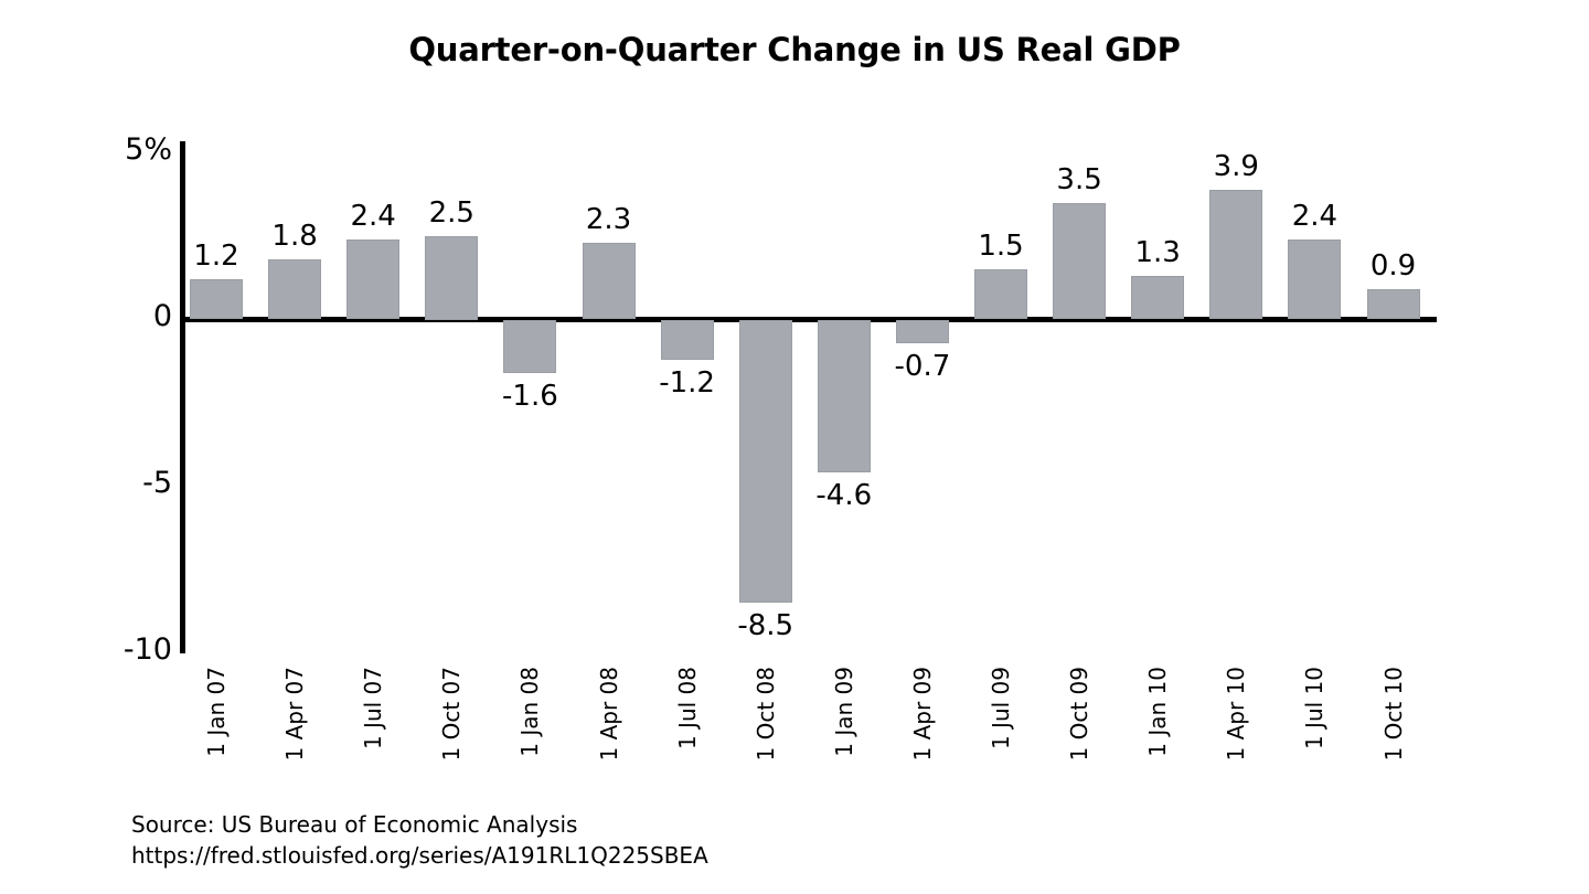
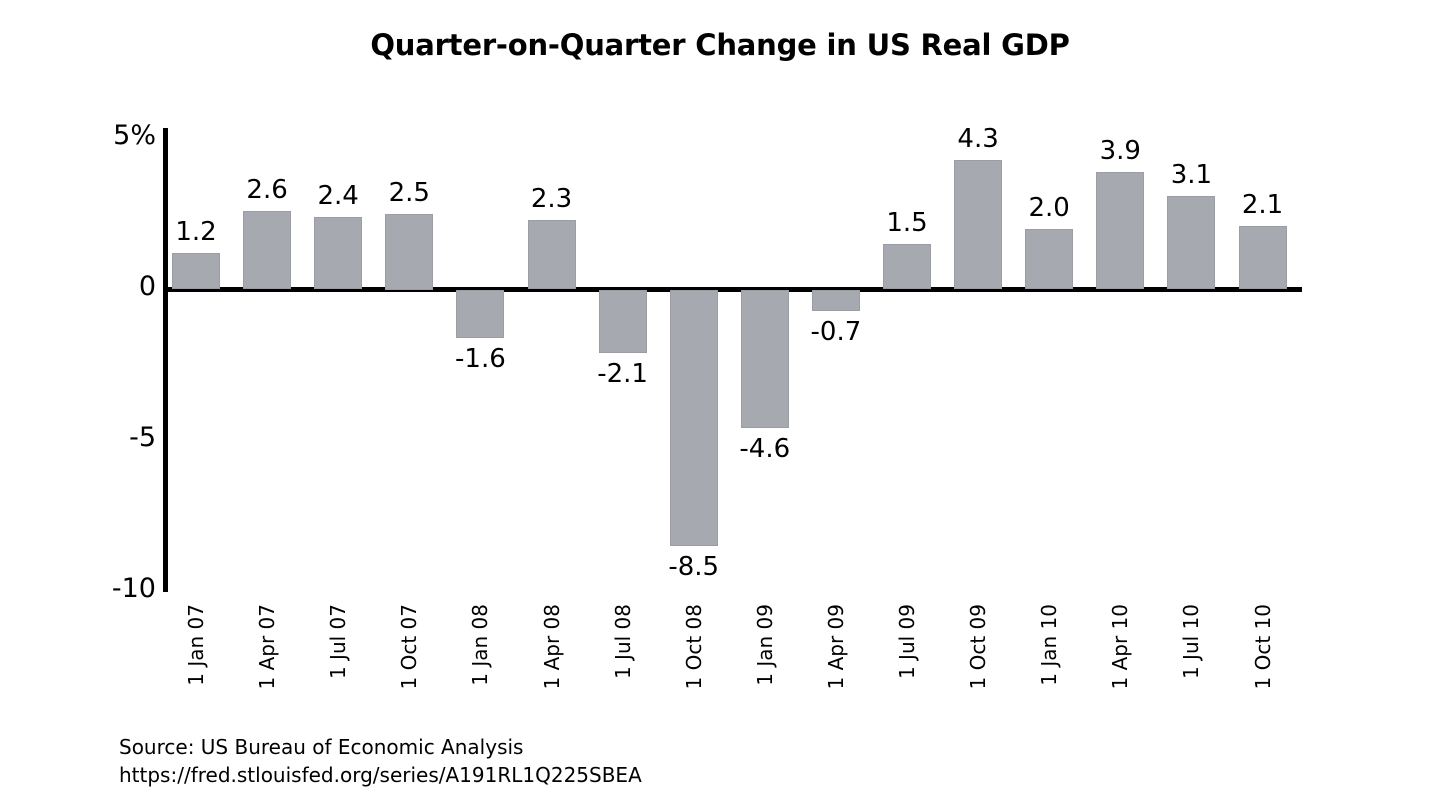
1 Apr 07: 1.8 -> 2.6
1 Jul 08: -1.2 -> -2.1
1 Oct 09: 3.5 -> 4.3
1 Jan 10: 1.3 -> 2.0
1 Jul 10: 2.4 -> 3.1
1 Oct 10: 0.9 -> 2.1
